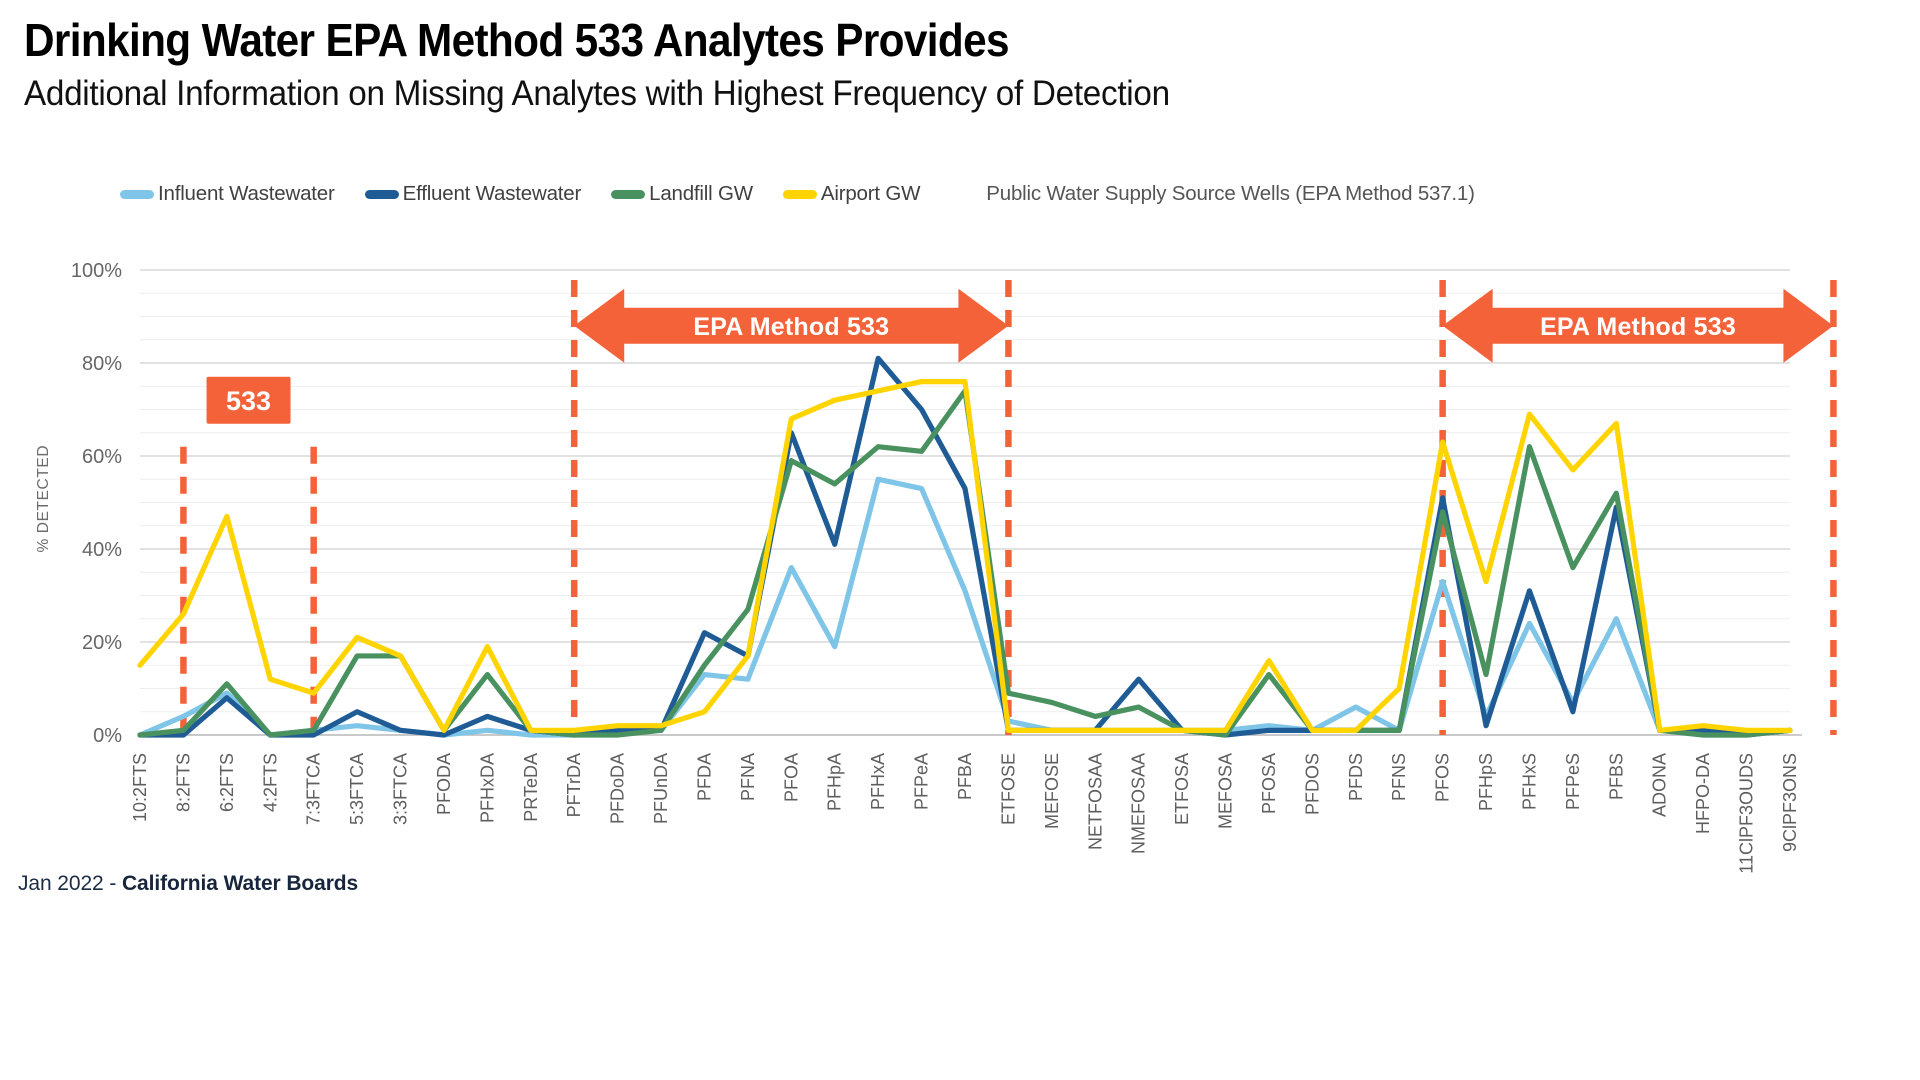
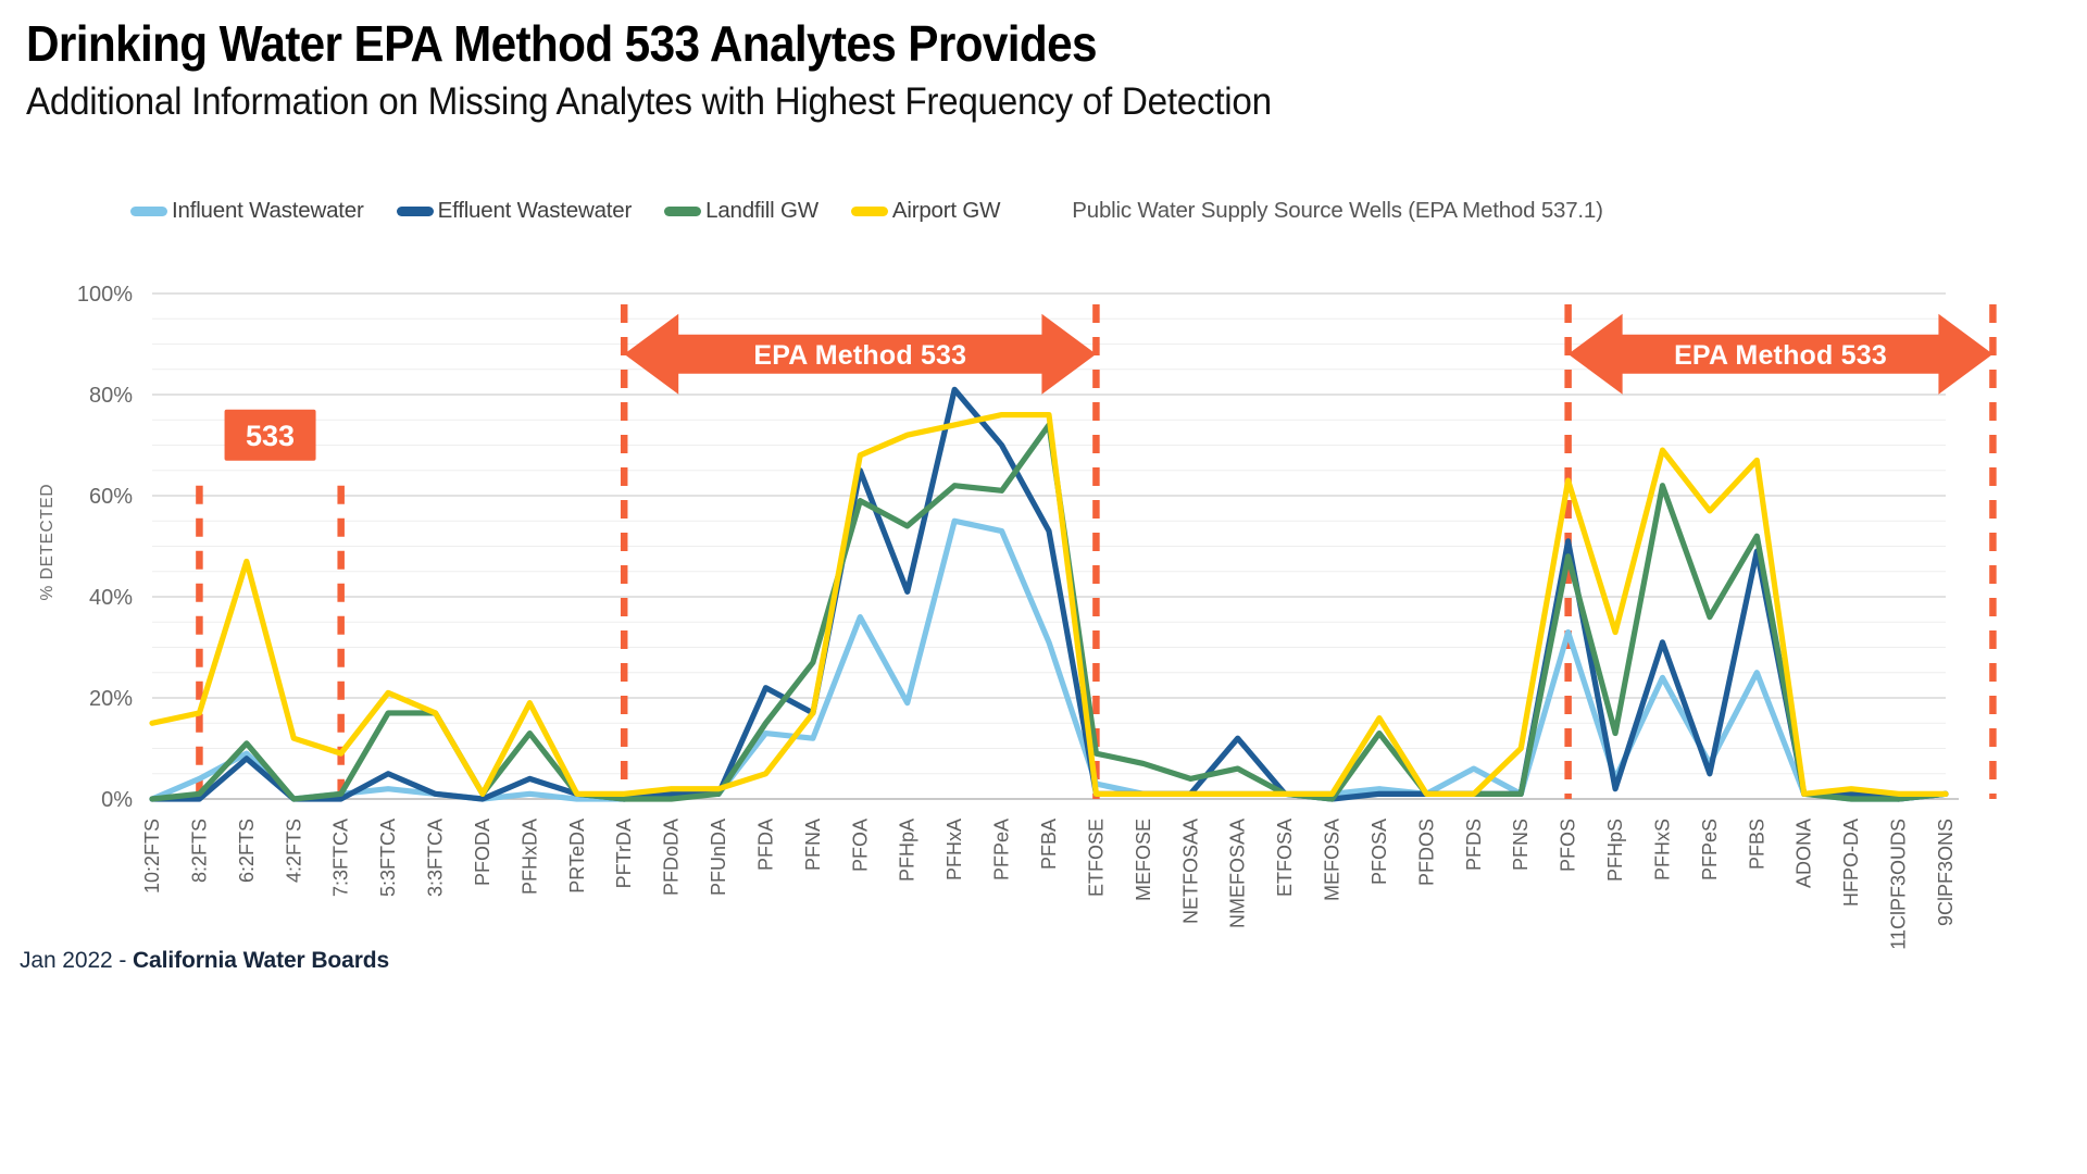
Airport GW/8:2FTS: 26% -> 17%
